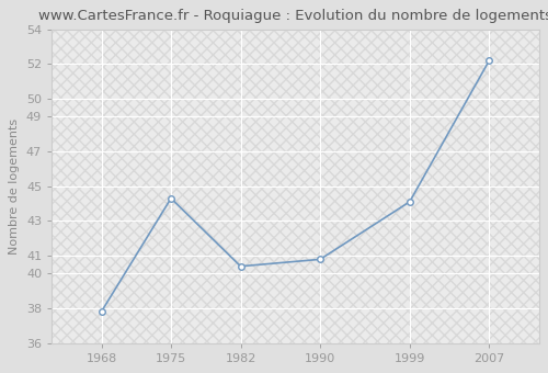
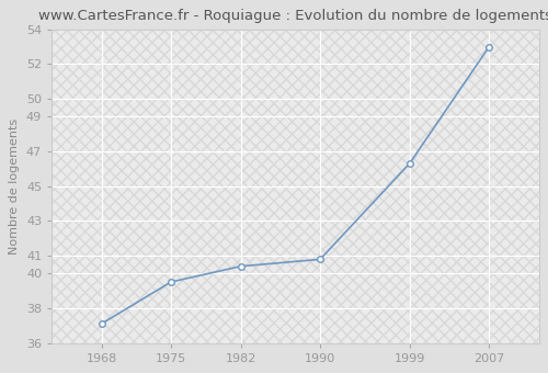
1968: 37.8 -> 37.1
1975: 44.3 -> 39.5
1999: 44.1 -> 46.3
2007: 52.2 -> 53.0
